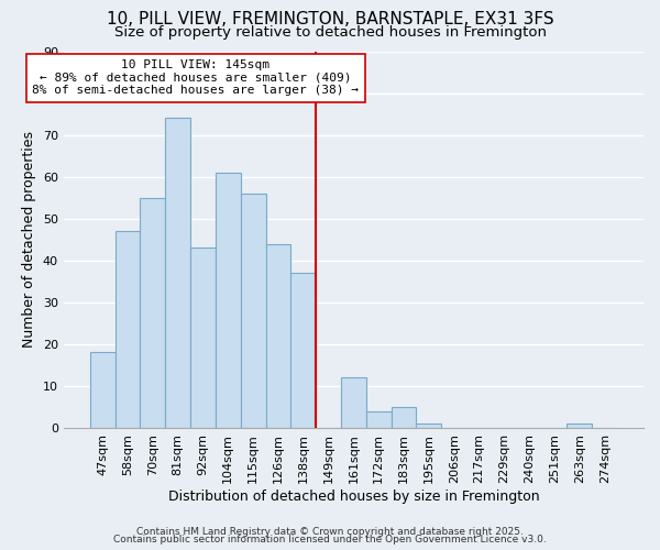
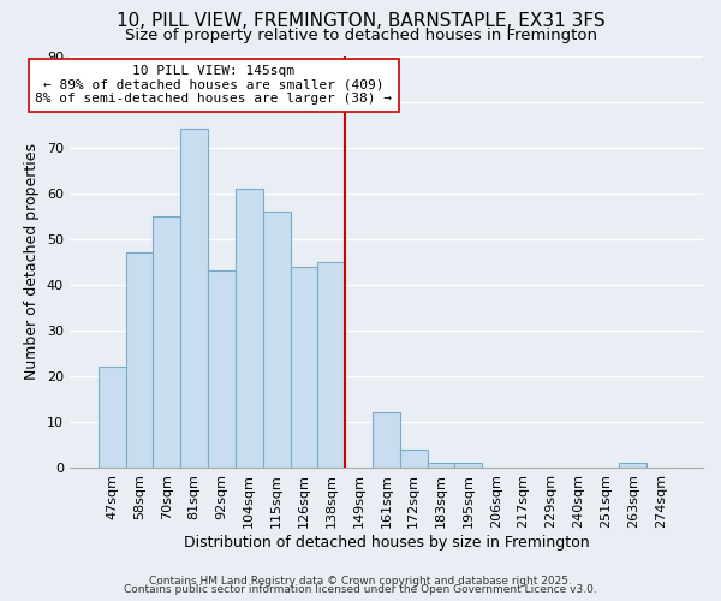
47sqm: 18 -> 22
138sqm: 37 -> 45
183sqm: 5 -> 1
